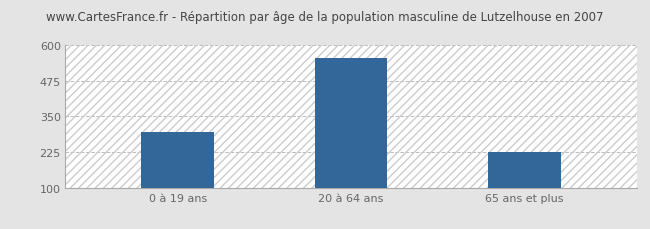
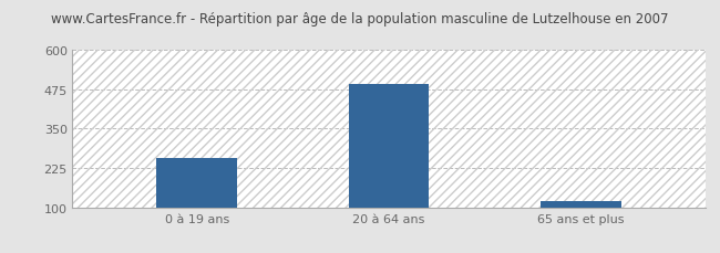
0 à 19 ans: 295 -> 258
20 à 64 ans: 555 -> 493
65 ans et plus: 225 -> 118
